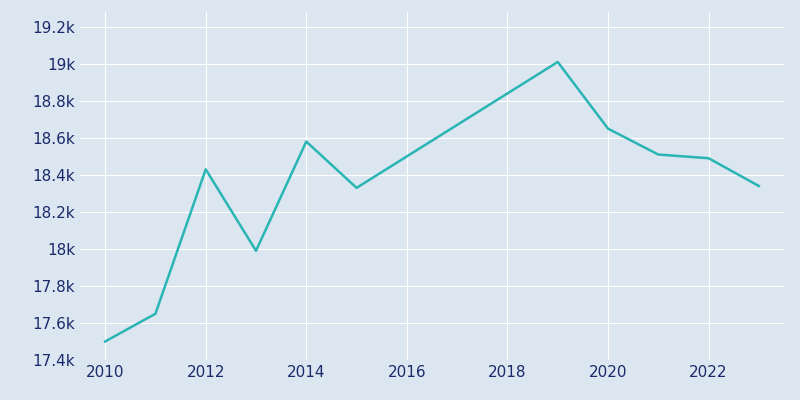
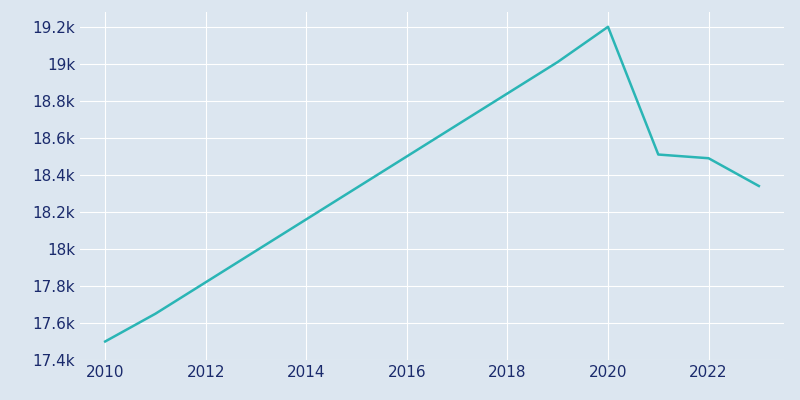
2012: 18.43k -> 17.82k
2014: 18.58k -> 18.16k
2020: 18.65k -> 19.20k
